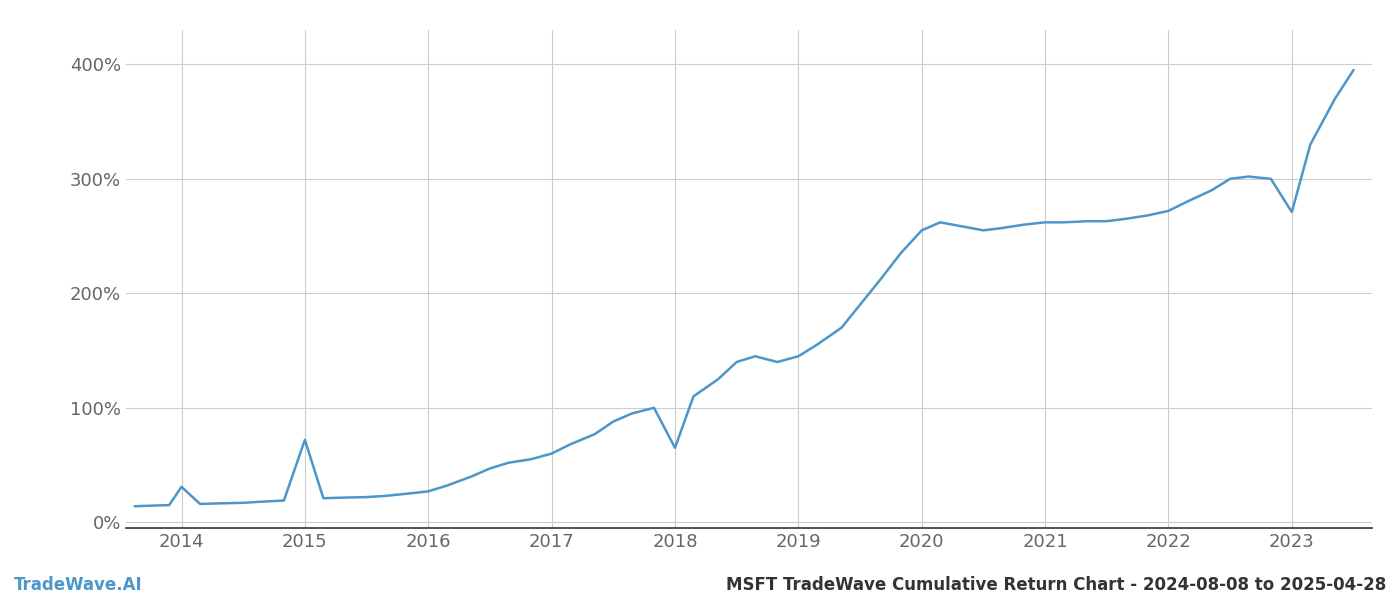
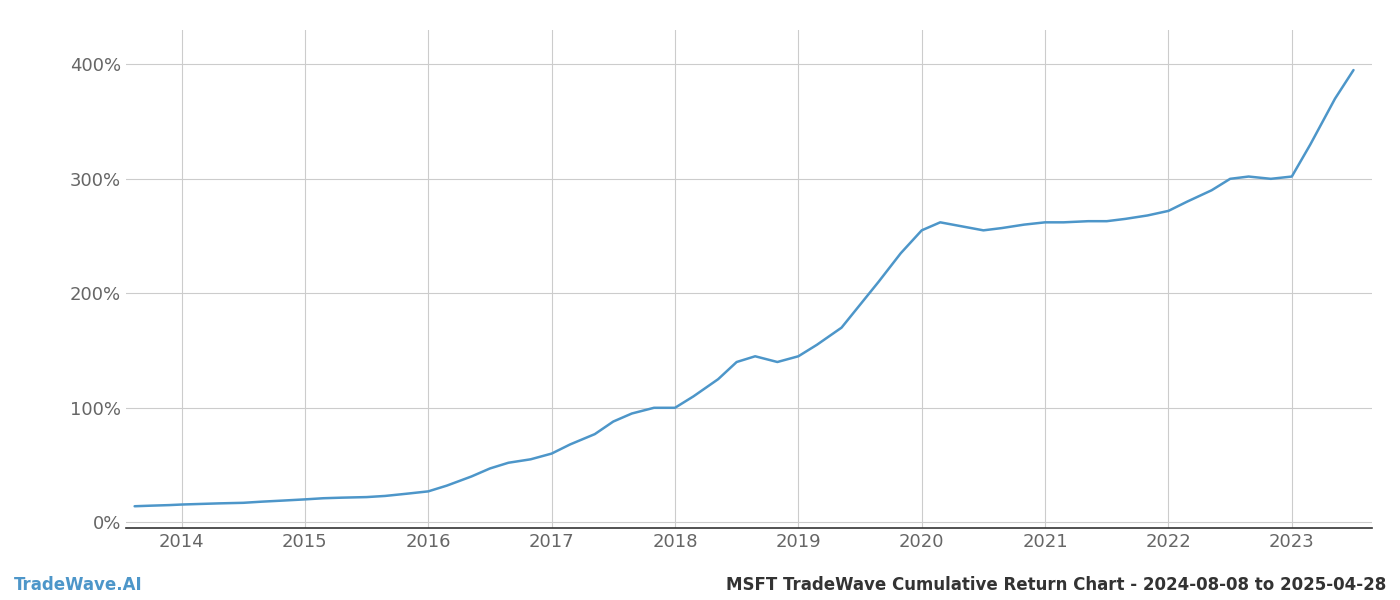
2014: 31% -> 16%
2015: 72% -> 20%
2018: 65% -> 100%
2023: 271% -> 302%
